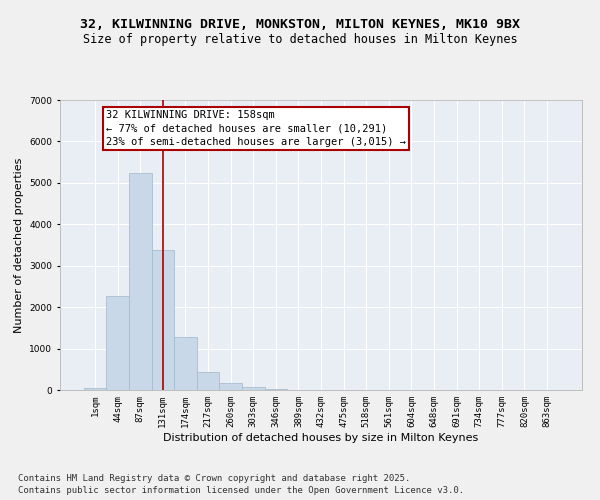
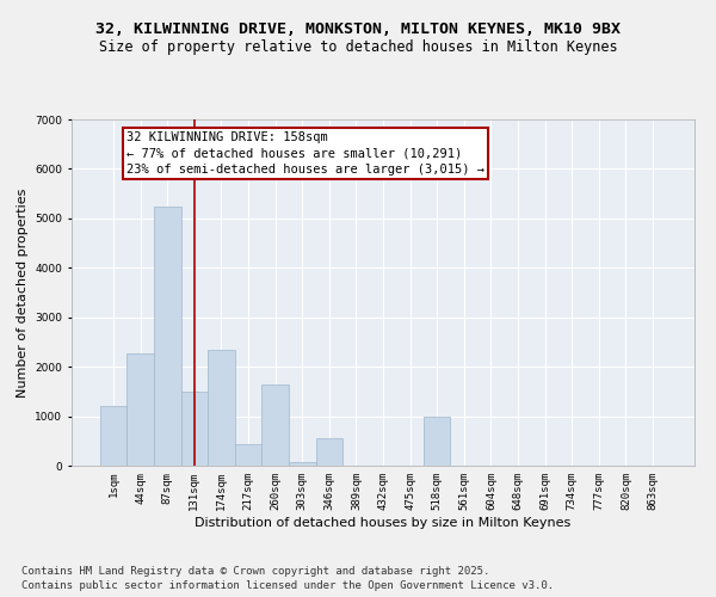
1sqm: 60 -> 1200
131sqm: 3380 -> 1500
174sqm: 1290 -> 2350
260sqm: 170 -> 1650
346sqm: 20 -> 550
518sqm: 0 -> 1000
